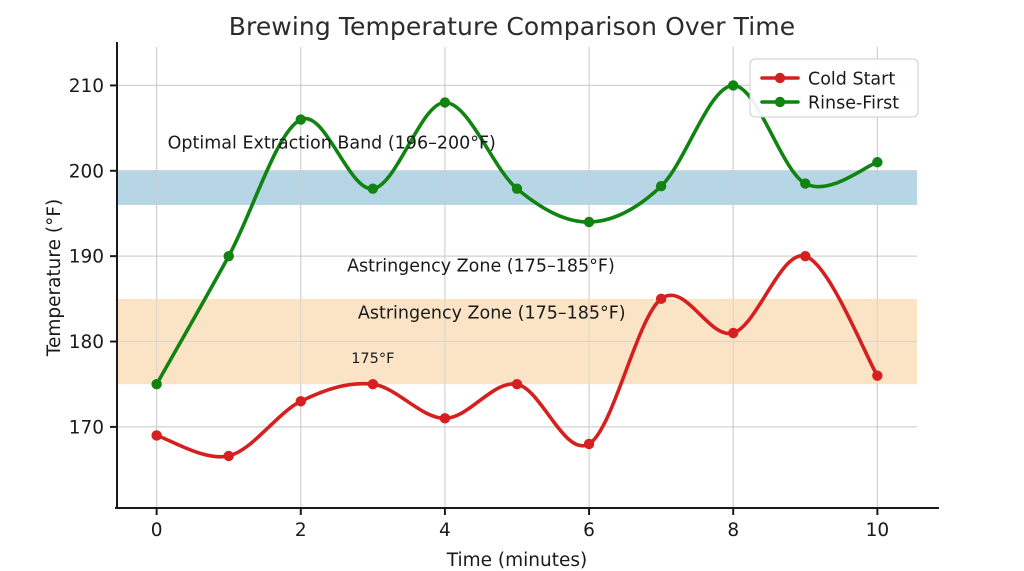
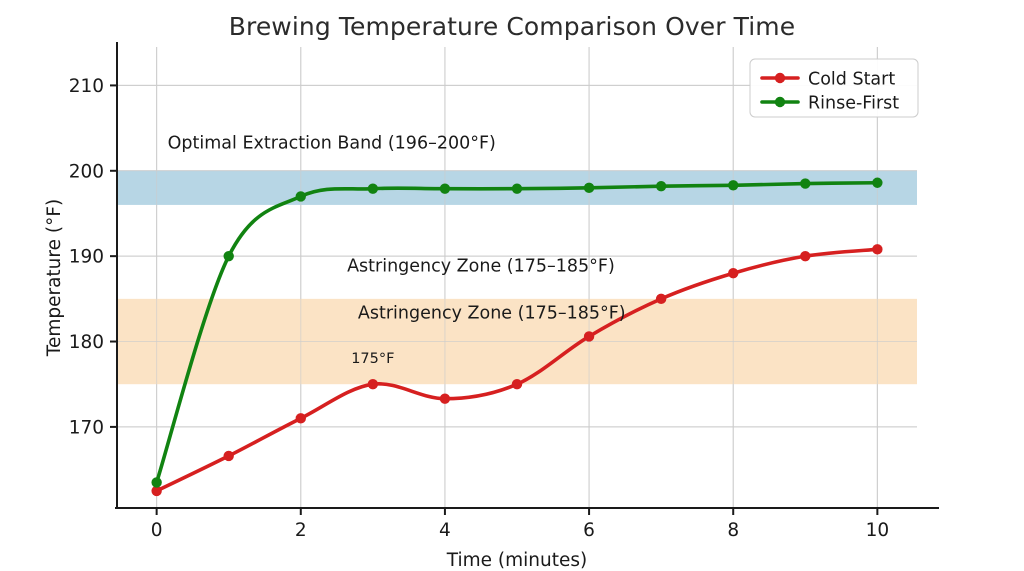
Cold Start/0: 169 -> 162
Rinse-First/0: 175 -> 164
Cold Start/2: 173 -> 171
Rinse-First/2: 206 -> 197
Cold Start/4: 171 -> 173
Rinse-First/4: 208 -> 198
Cold Start/6: 168 -> 181
Rinse-First/6: 194 -> 198
Cold Start/8: 181 -> 188
Rinse-First/8: 210 -> 198
Cold Start/10: 176 -> 191
Rinse-First/10: 201 -> 199
